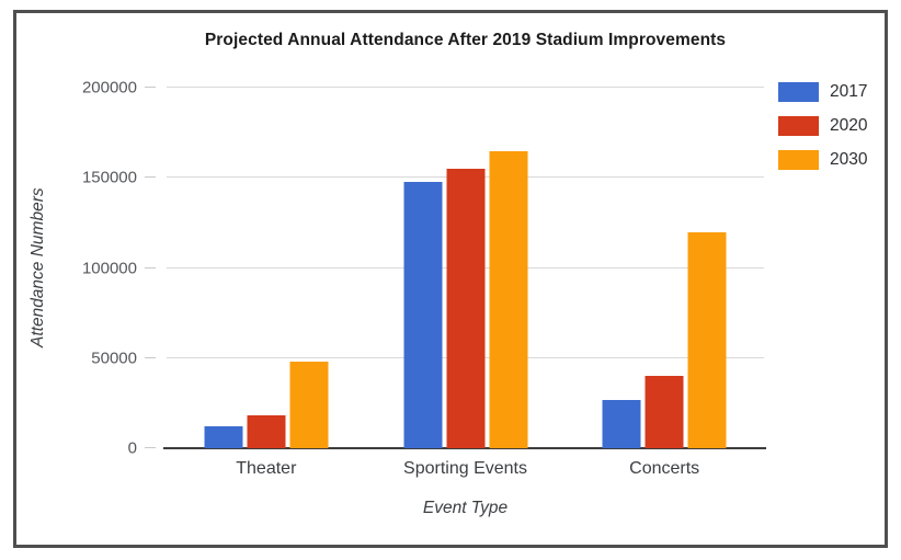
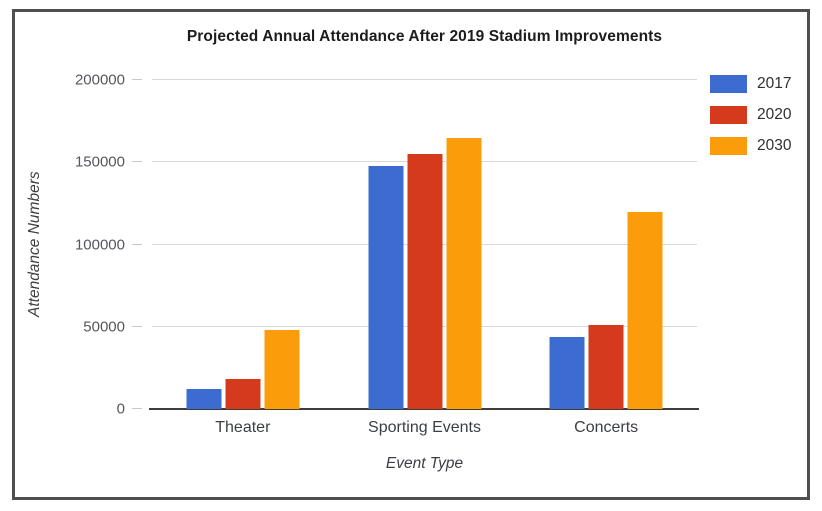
2017/Concerts: 27000 -> 44000
2020/Concerts: 40000 -> 51000
